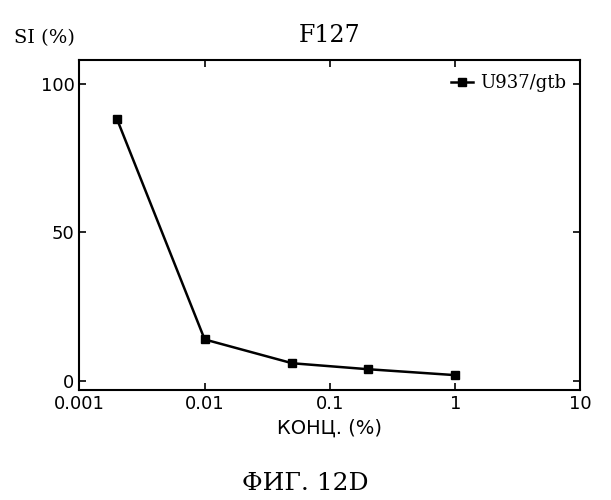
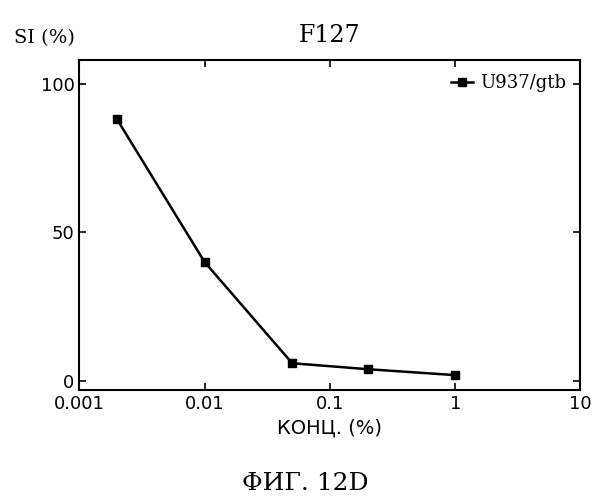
0.01: 14 -> 40
